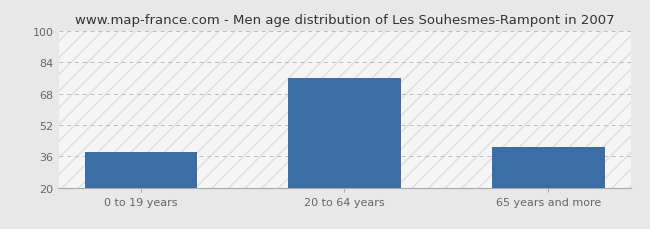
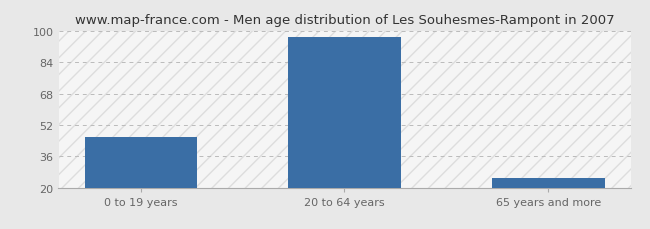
0 to 19 years: 38 -> 46
20 to 64 years: 76 -> 97
65 years and more: 41 -> 25
